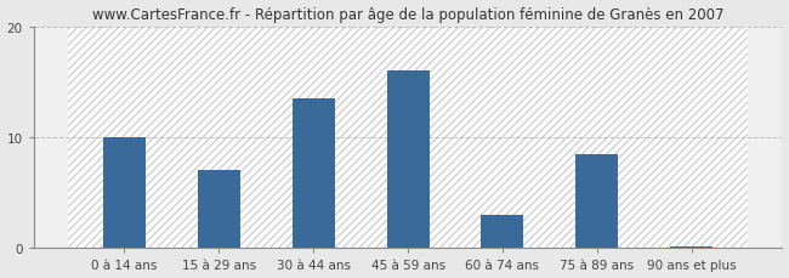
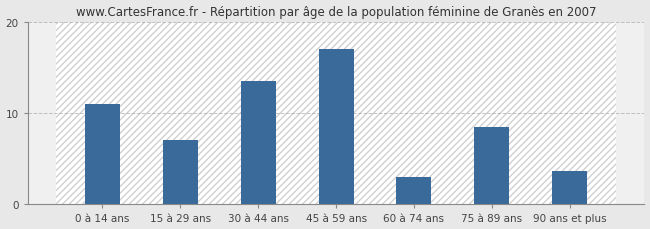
0 à 14 ans: 10.0 -> 11.0
45 à 59 ans: 16.0 -> 17.0
90 ans et plus: 0.2 -> 3.6
